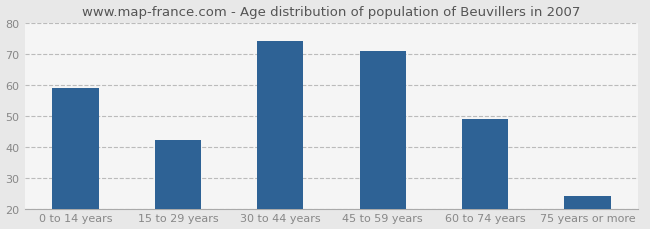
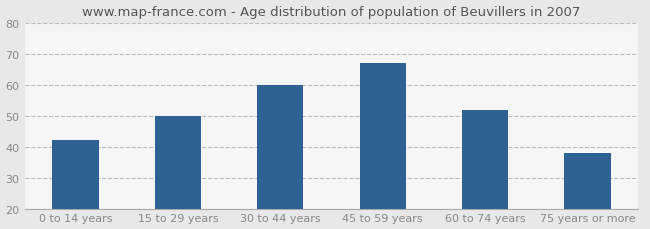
0 to 14 years: 59 -> 42
15 to 29 years: 42 -> 50
30 to 44 years: 74 -> 60
45 to 59 years: 71 -> 67
60 to 74 years: 49 -> 52
75 years or more: 24 -> 38
